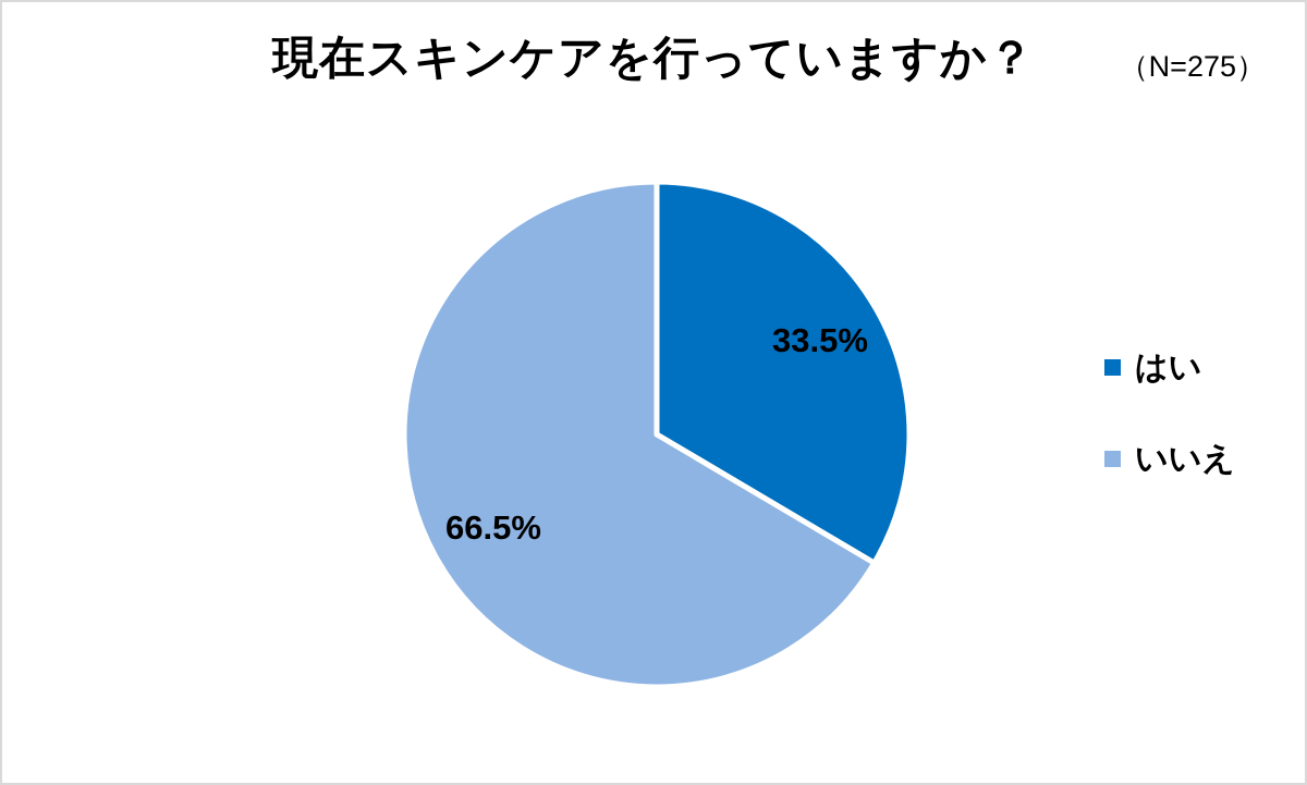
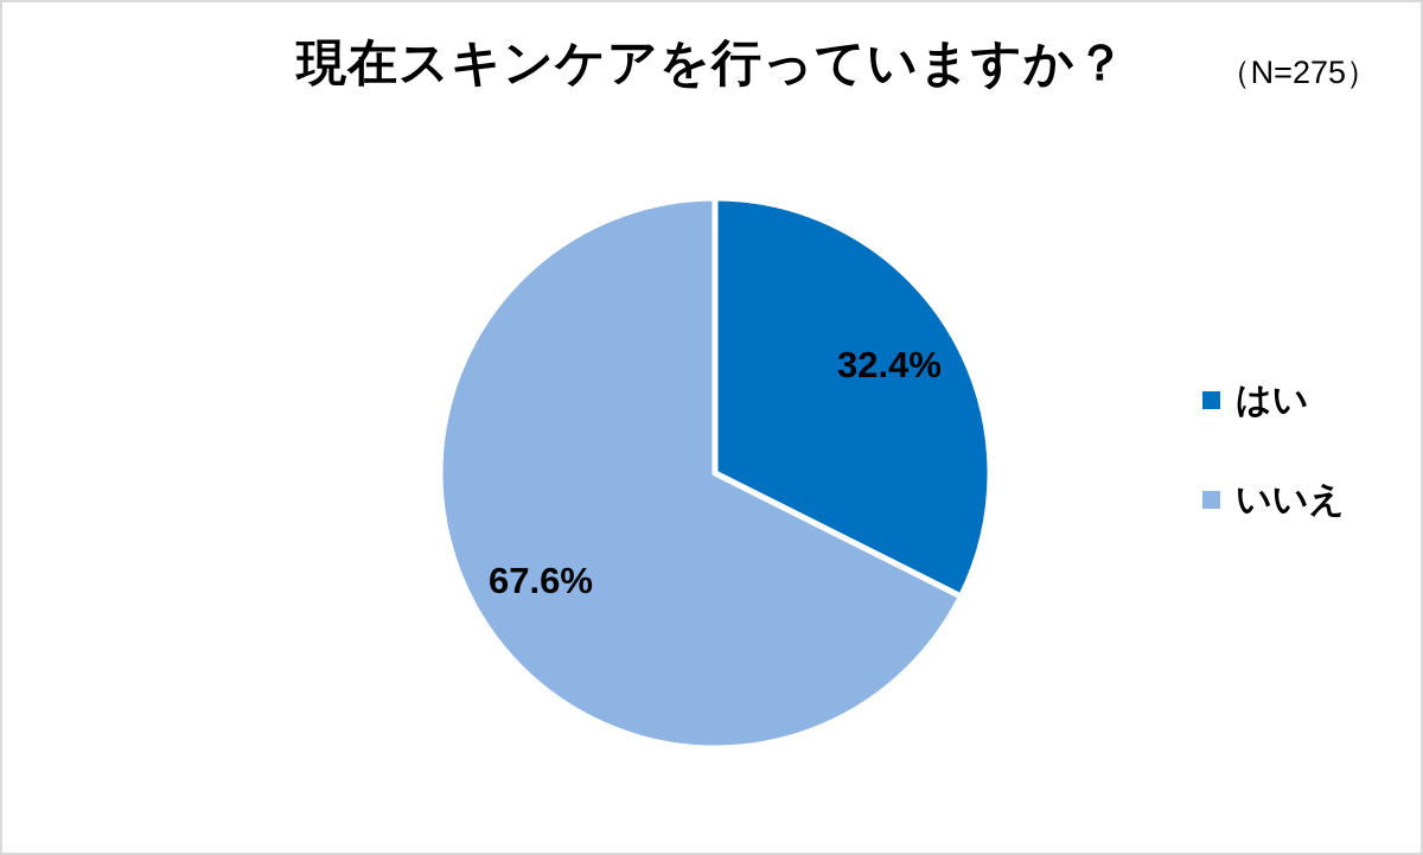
はい: 33.5% -> 32.4%
いいえ: 66.5% -> 67.6%
